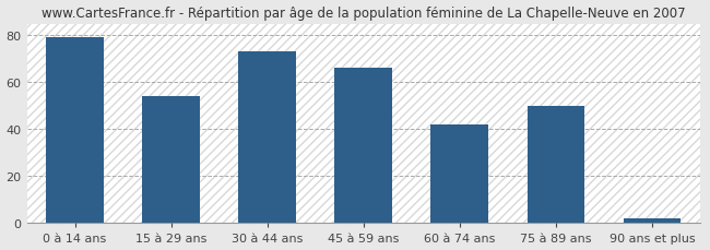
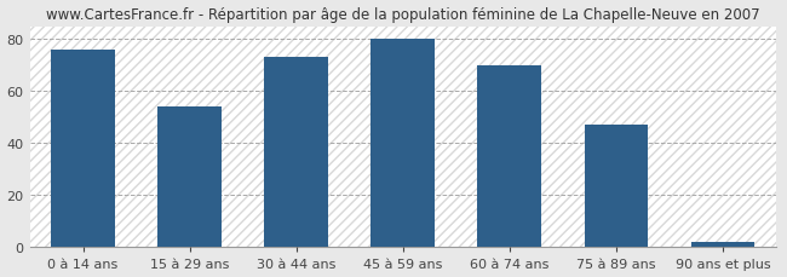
0 à 14 ans: 79 -> 76
45 à 59 ans: 66 -> 80
60 à 74 ans: 42 -> 70
75 à 89 ans: 50 -> 47
